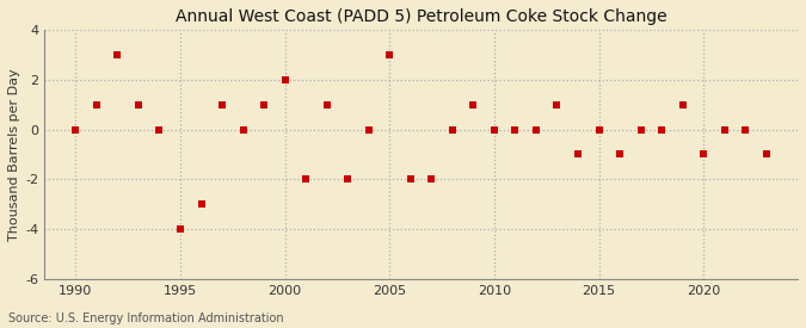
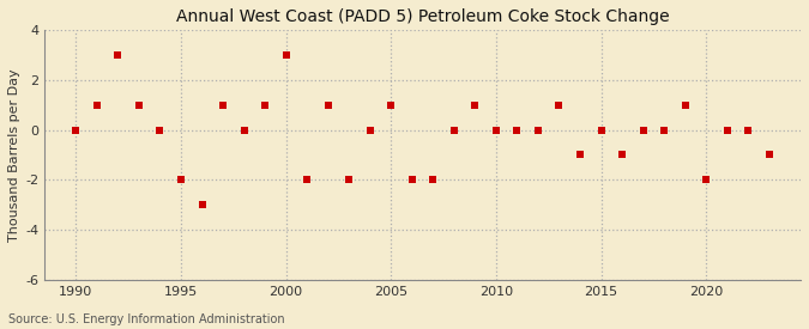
1995: -4 -> -2
2000: 2 -> 3
2005: 3 -> 1
2020: -1 -> -2
